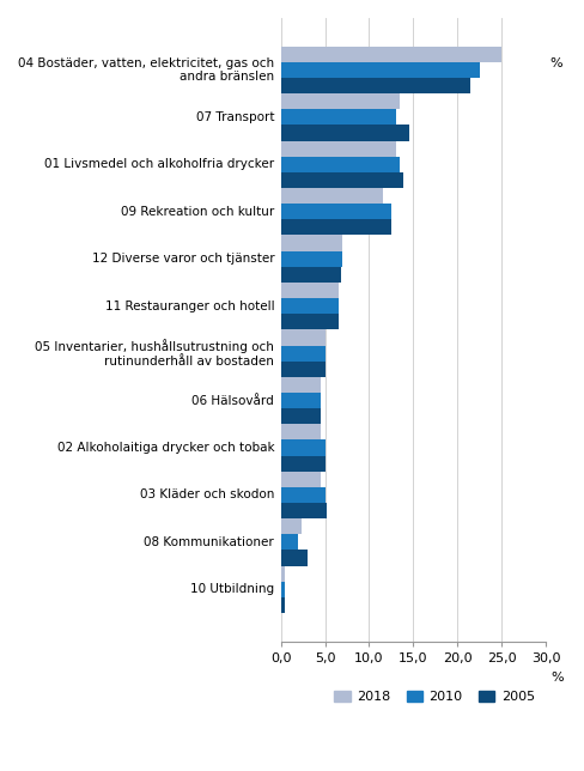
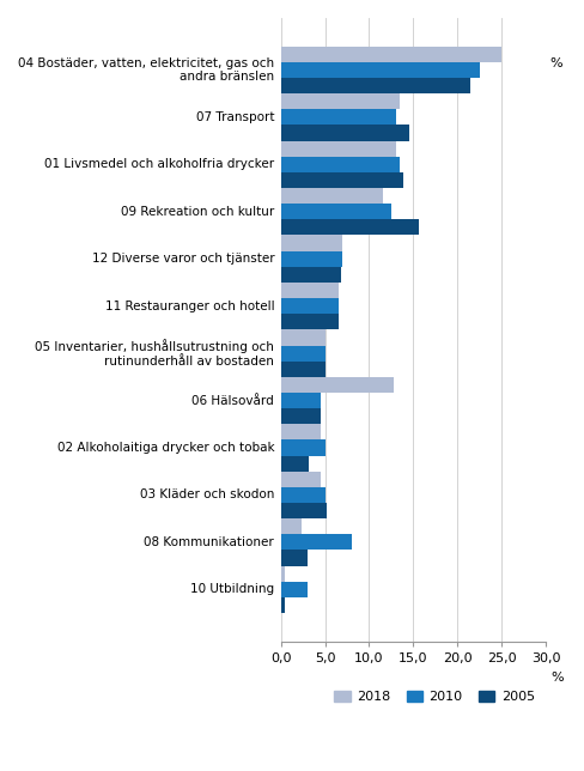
2005/09 Rekreation och kultur: 12,5 -> 15,6
2018/06 Hälsovård: 4,5 -> 12,8
2005/02 Alkoholaitiga drycker och tobak: 5,0 -> 3,2
2010/08 Kommunikationer: 2,0 -> 8,0
2010/10 Utbildning: 0,5 -> 3,0
